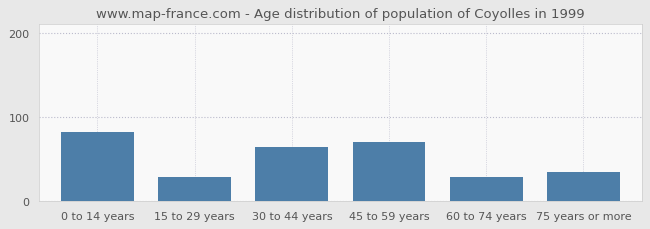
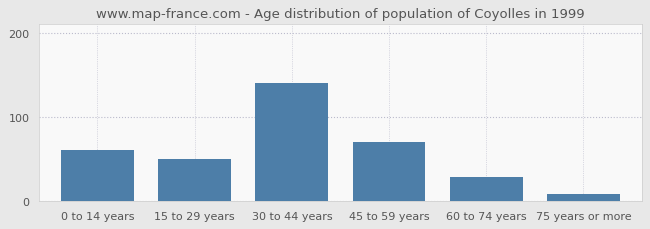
0 to 14 years: 82 -> 60
15 to 29 years: 28 -> 50
30 to 44 years: 64 -> 140
75 years or more: 34 -> 8
